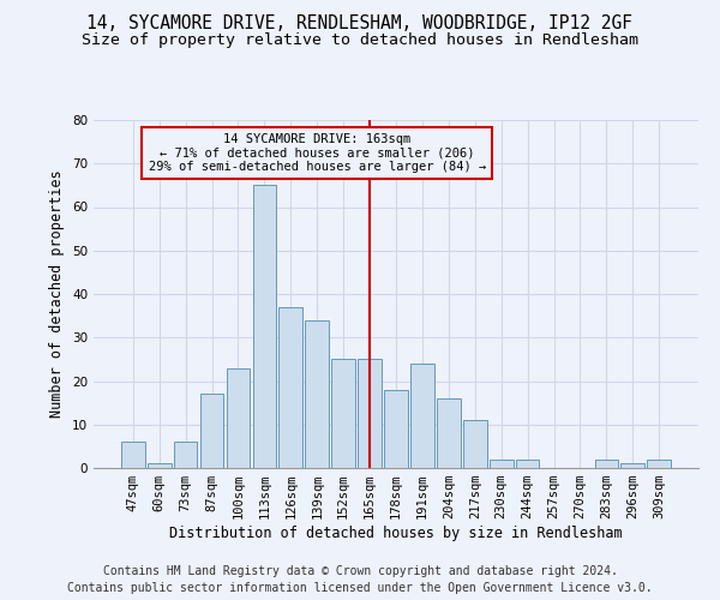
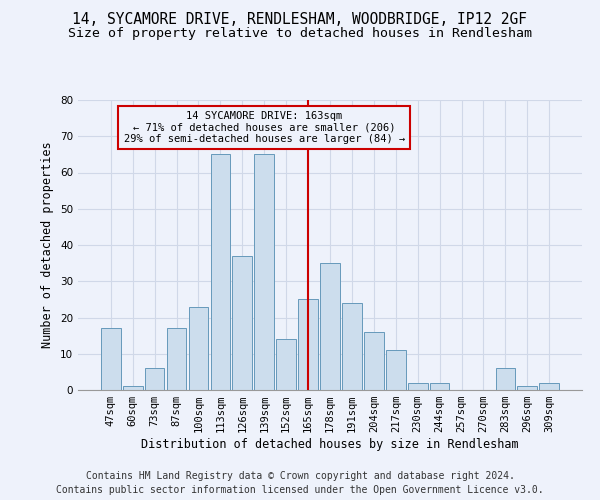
47sqm: 6 -> 17
139sqm: 34 -> 65
152sqm: 25 -> 14
178sqm: 18 -> 35
283sqm: 2 -> 6
